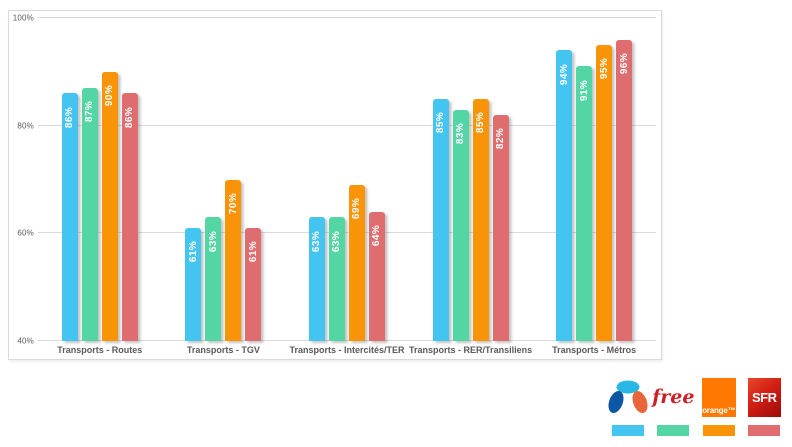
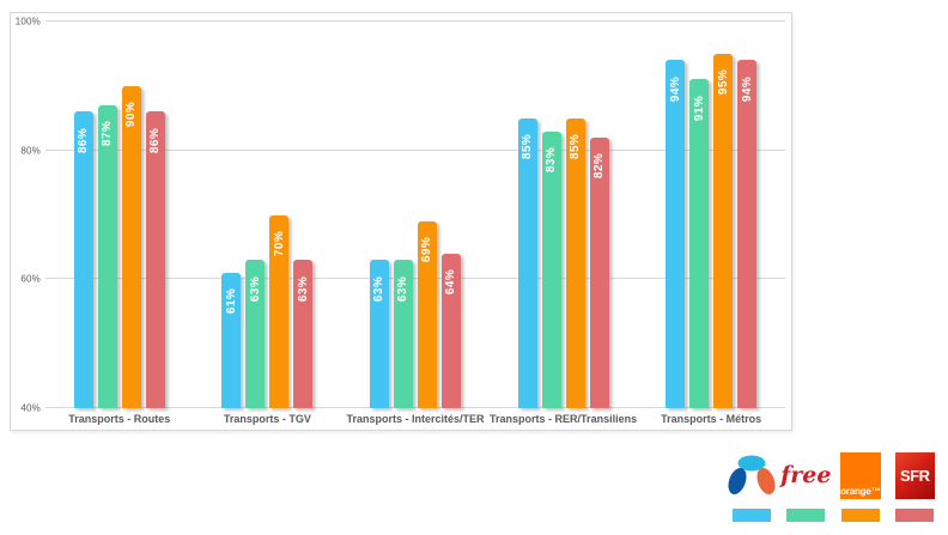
SFR/Transports - TGV: 61% -> 63%
SFR/Transports - Métros: 96% -> 94%
